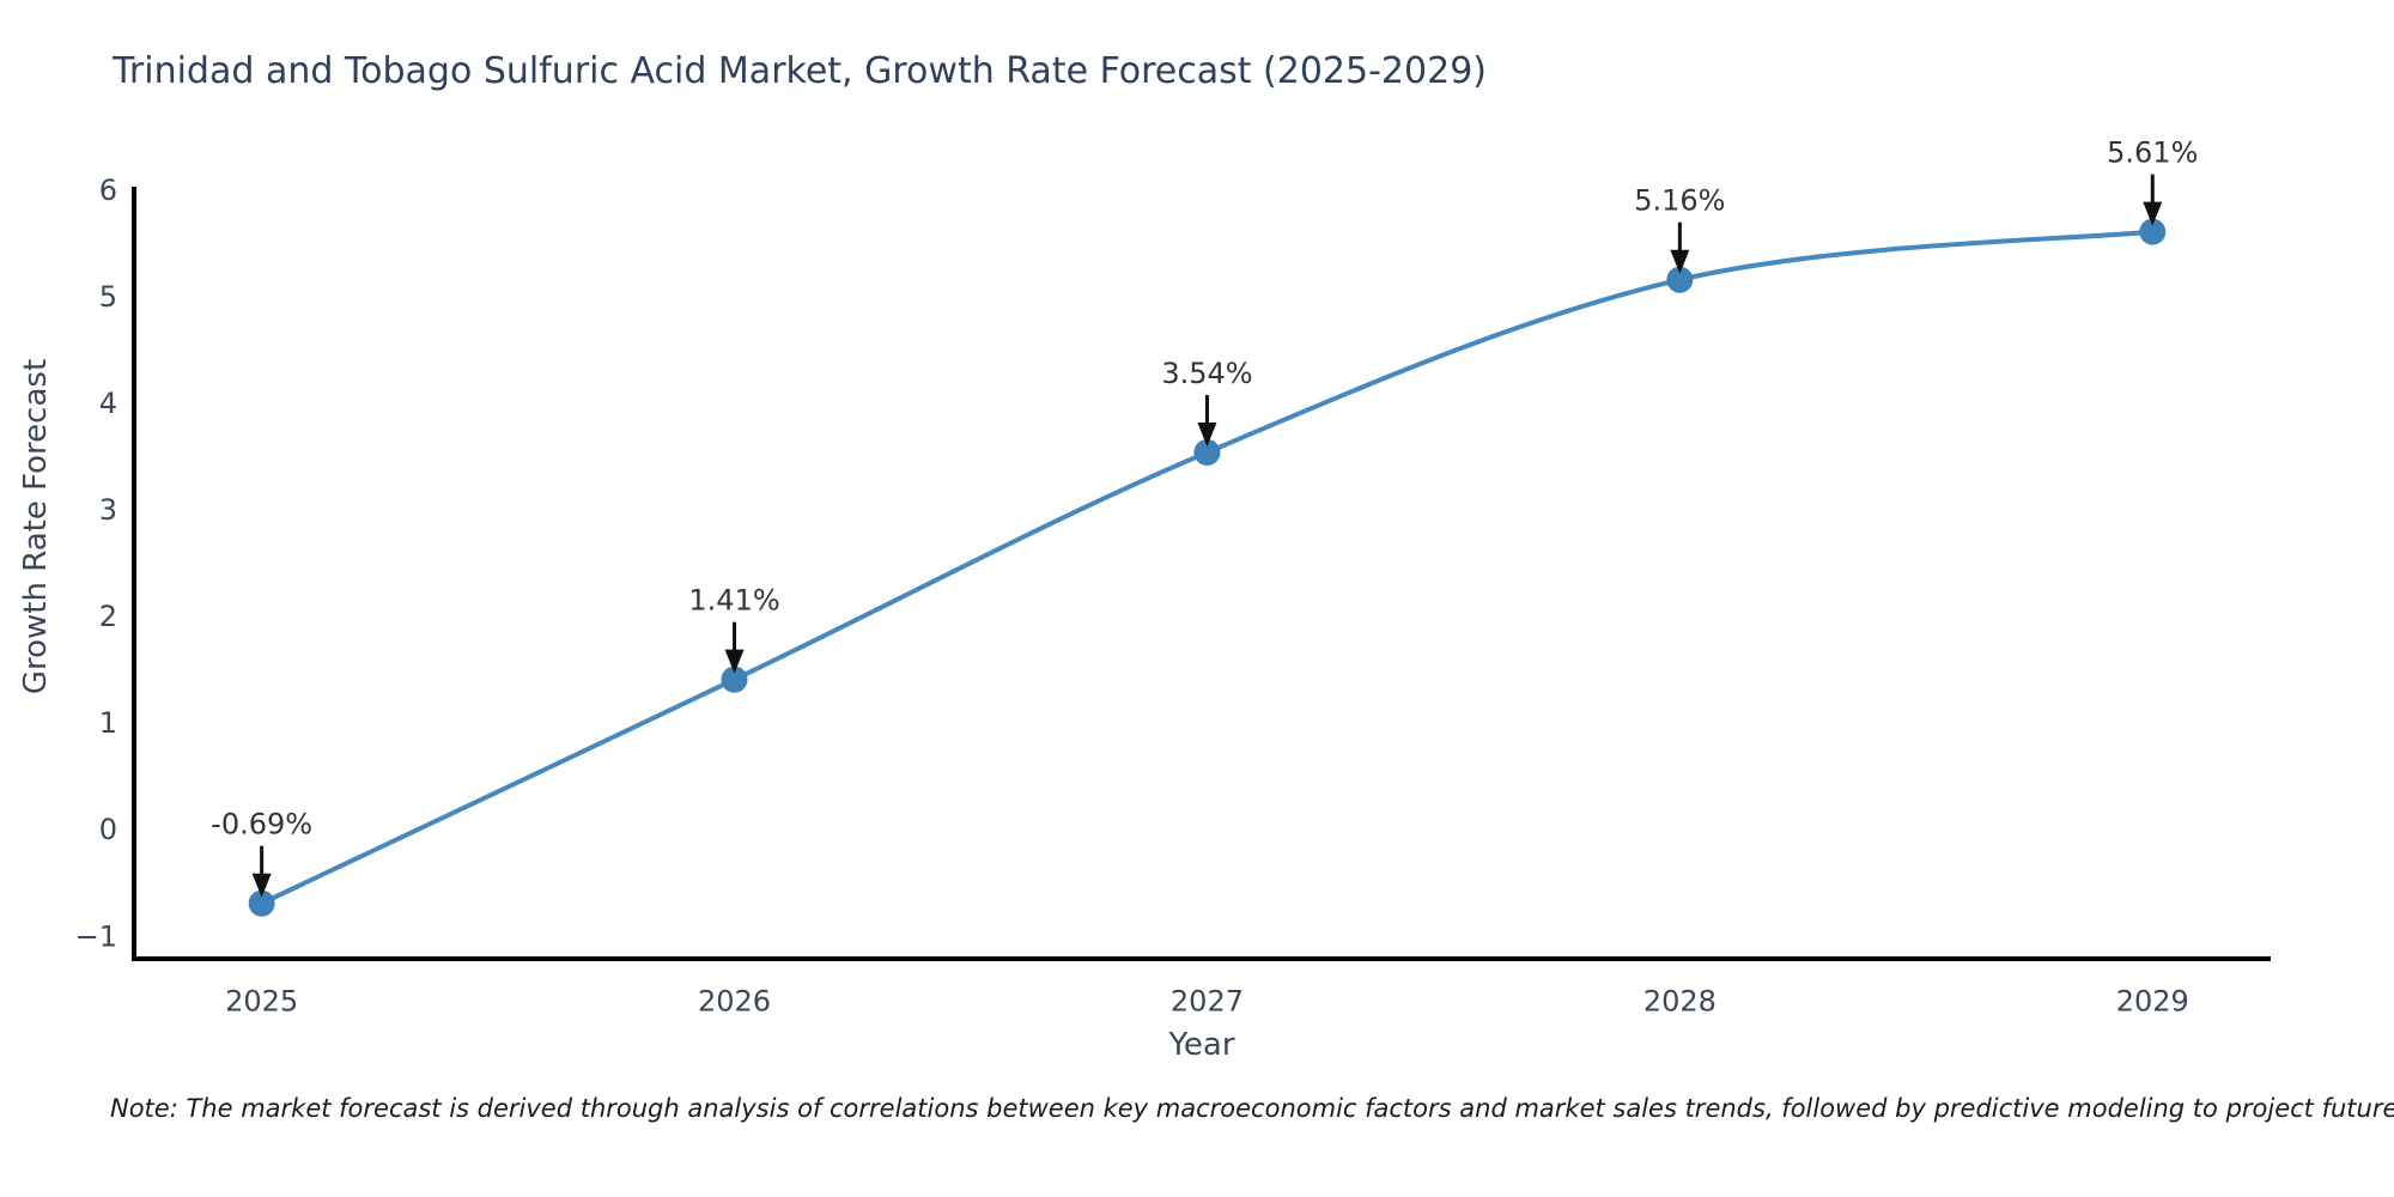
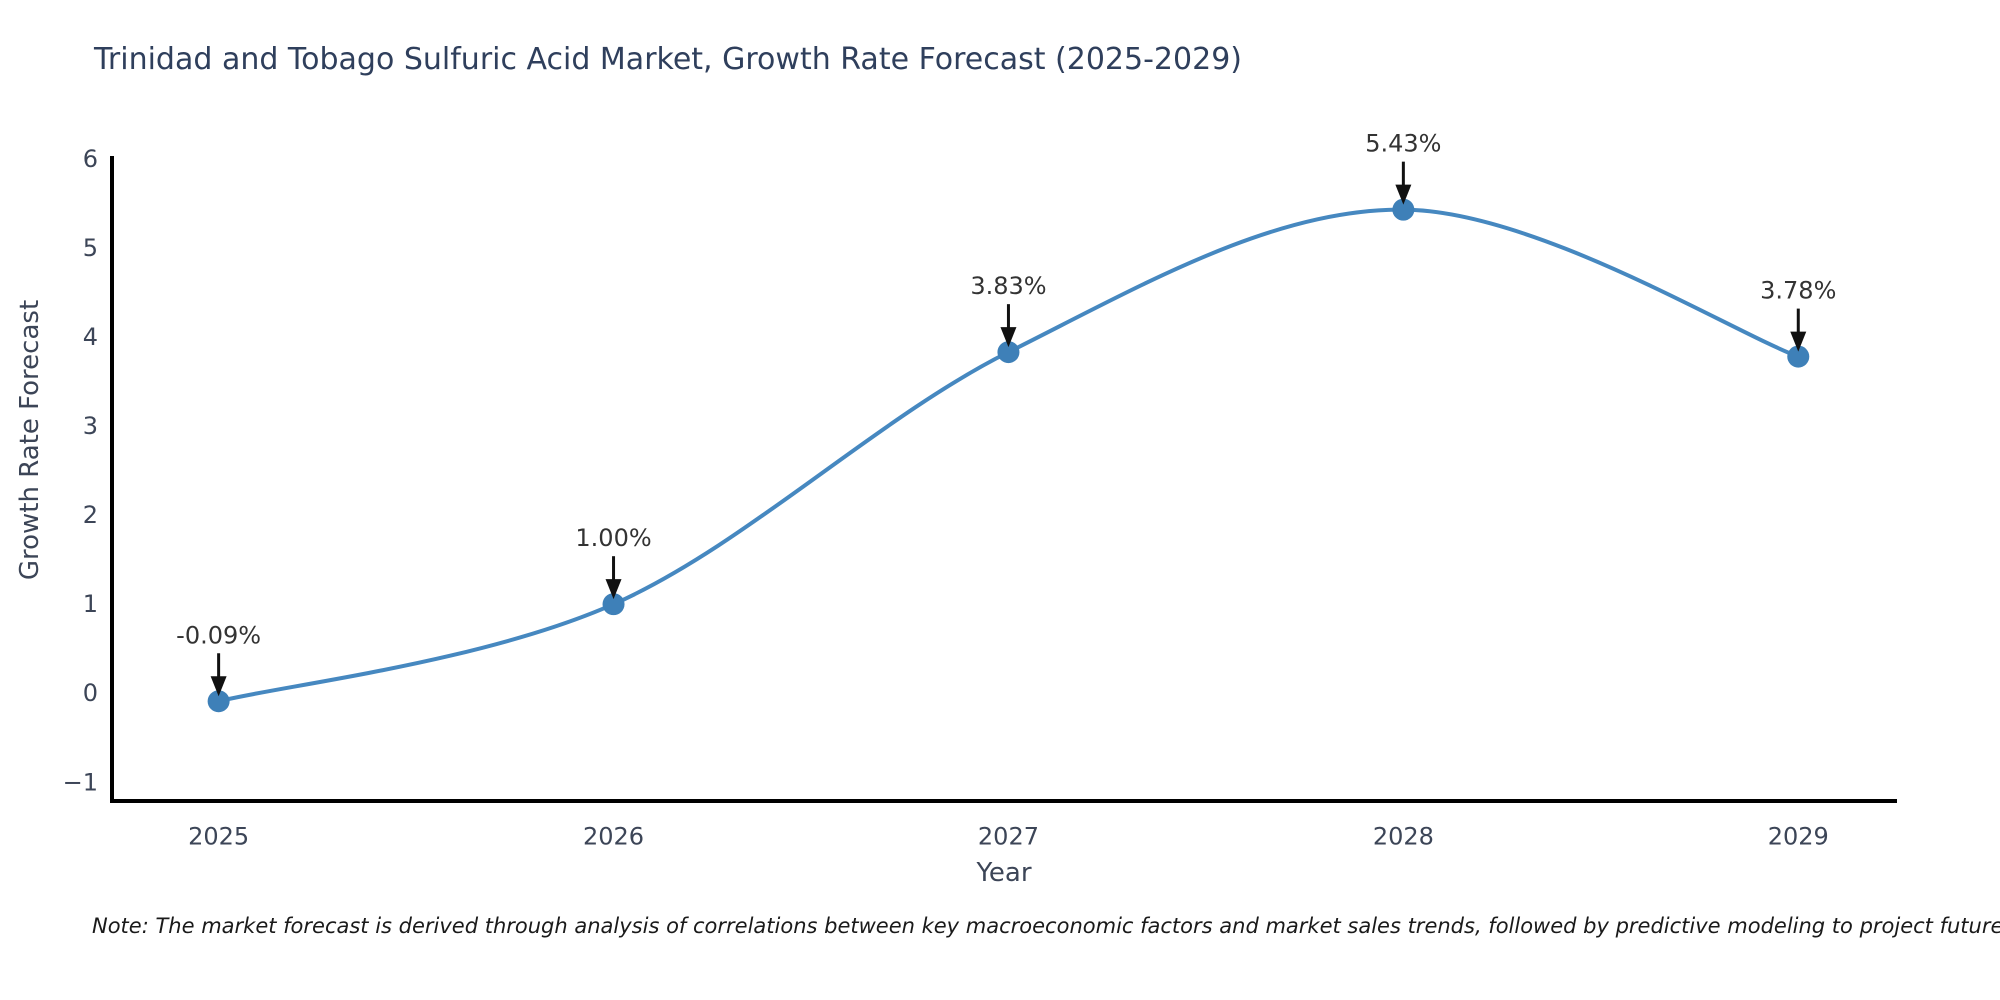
2025: -0.69% -> -0.09%
2026: 1.41% -> 1.00%
2027: 3.54% -> 3.83%
2028: 5.16% -> 5.43%
2029: 5.61% -> 3.78%
